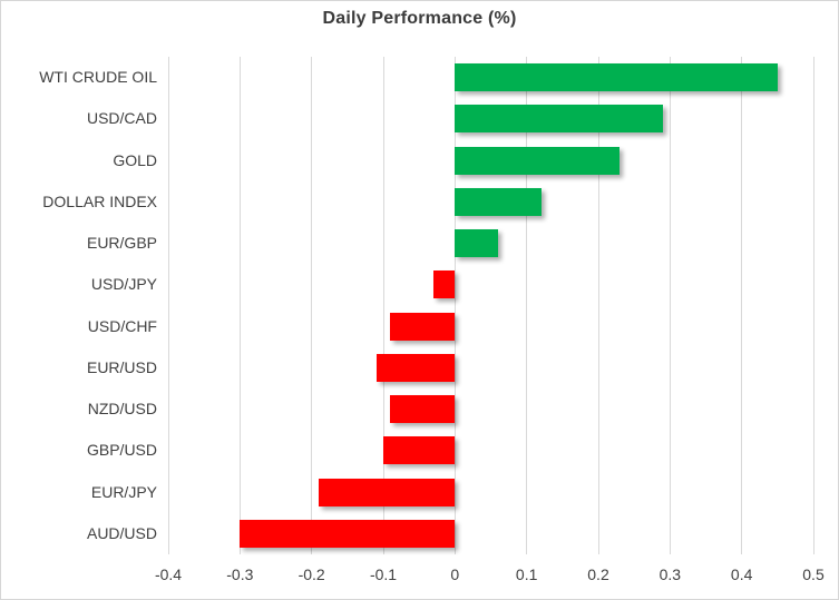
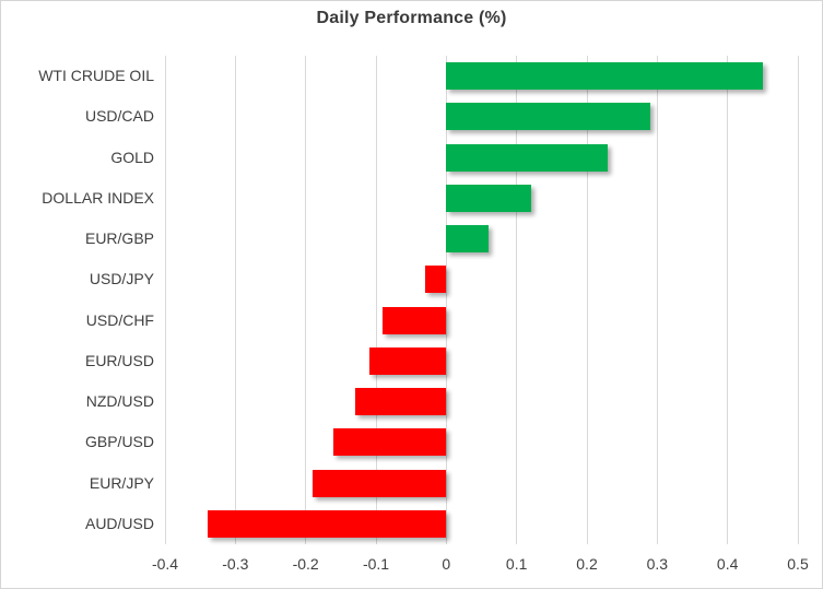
NZD/USD: -0.09 -> -0.13
GBP/USD: -0.10 -> -0.16
AUD/USD: -0.30 -> -0.34
